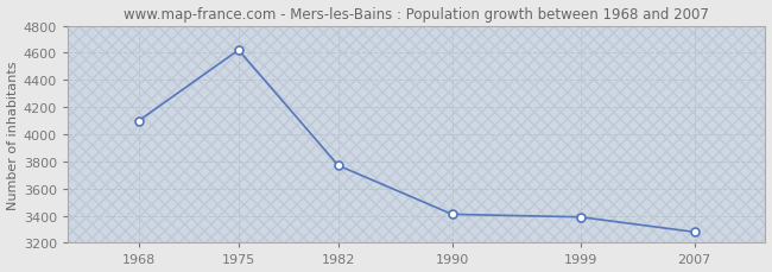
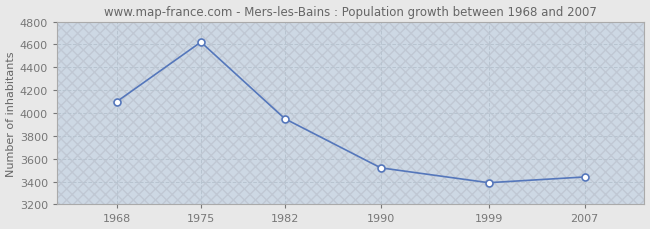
1982: 3770 -> 3950
1990: 3410 -> 3520
2007: 3280 -> 3440
